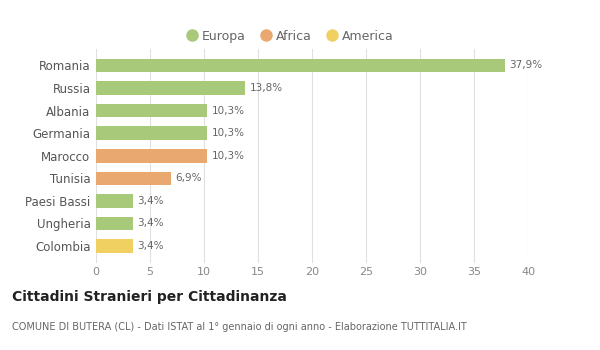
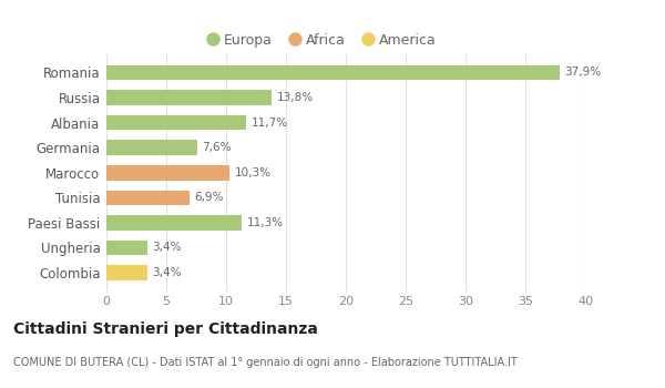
Albania: 10,3% -> 11,7%
Germania: 10,3% -> 7,6%
Paesi Bassi: 3,4% -> 11,3%
